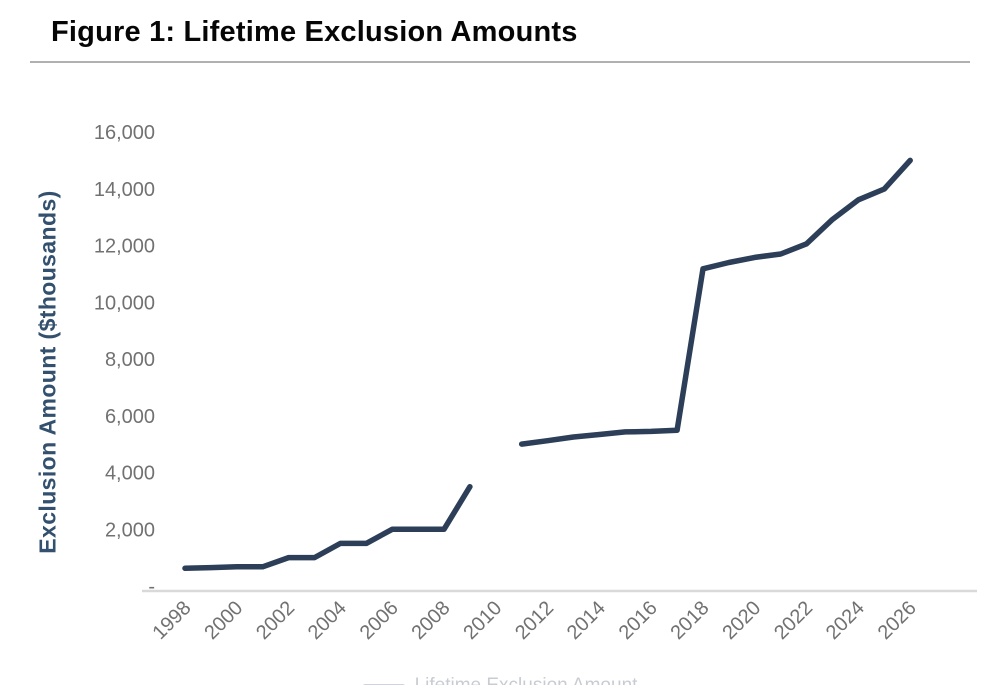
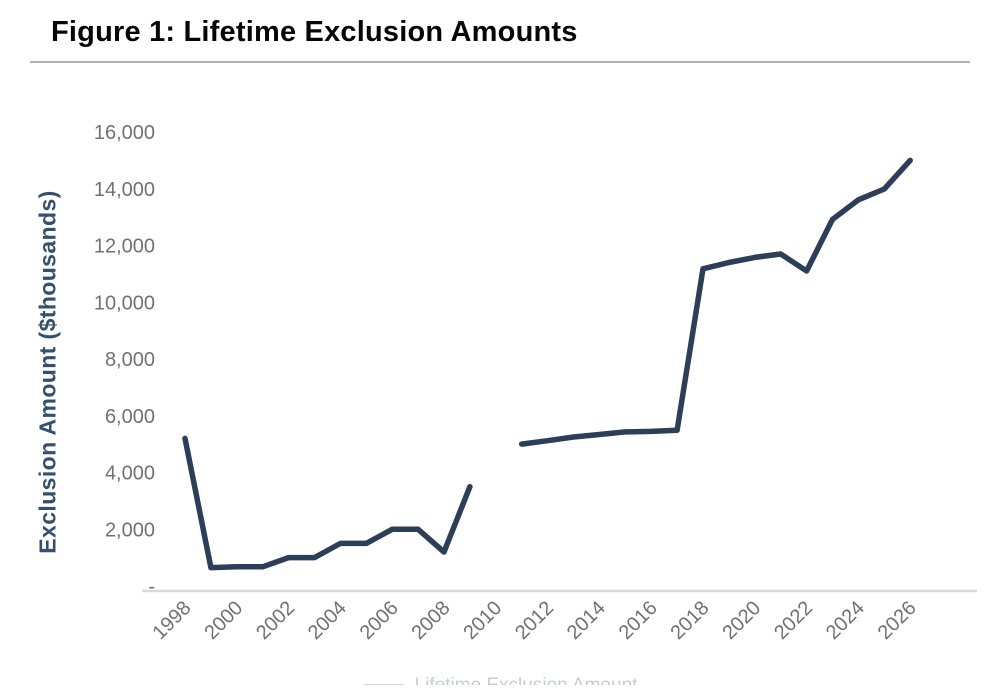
1998: 600 -> 5200
2008: 2000 -> 1200
2022: 12100 -> 11100
